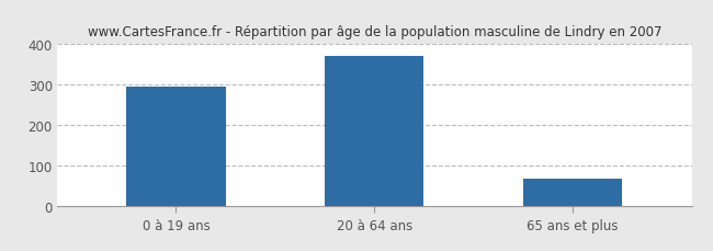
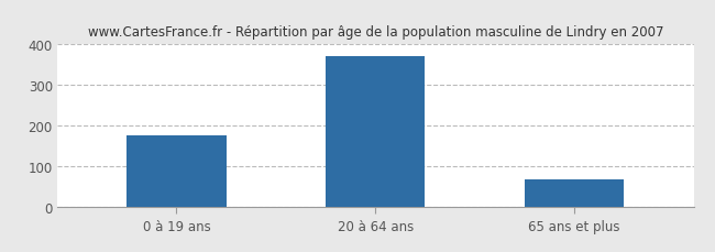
0 à 19 ans: 295 -> 175
